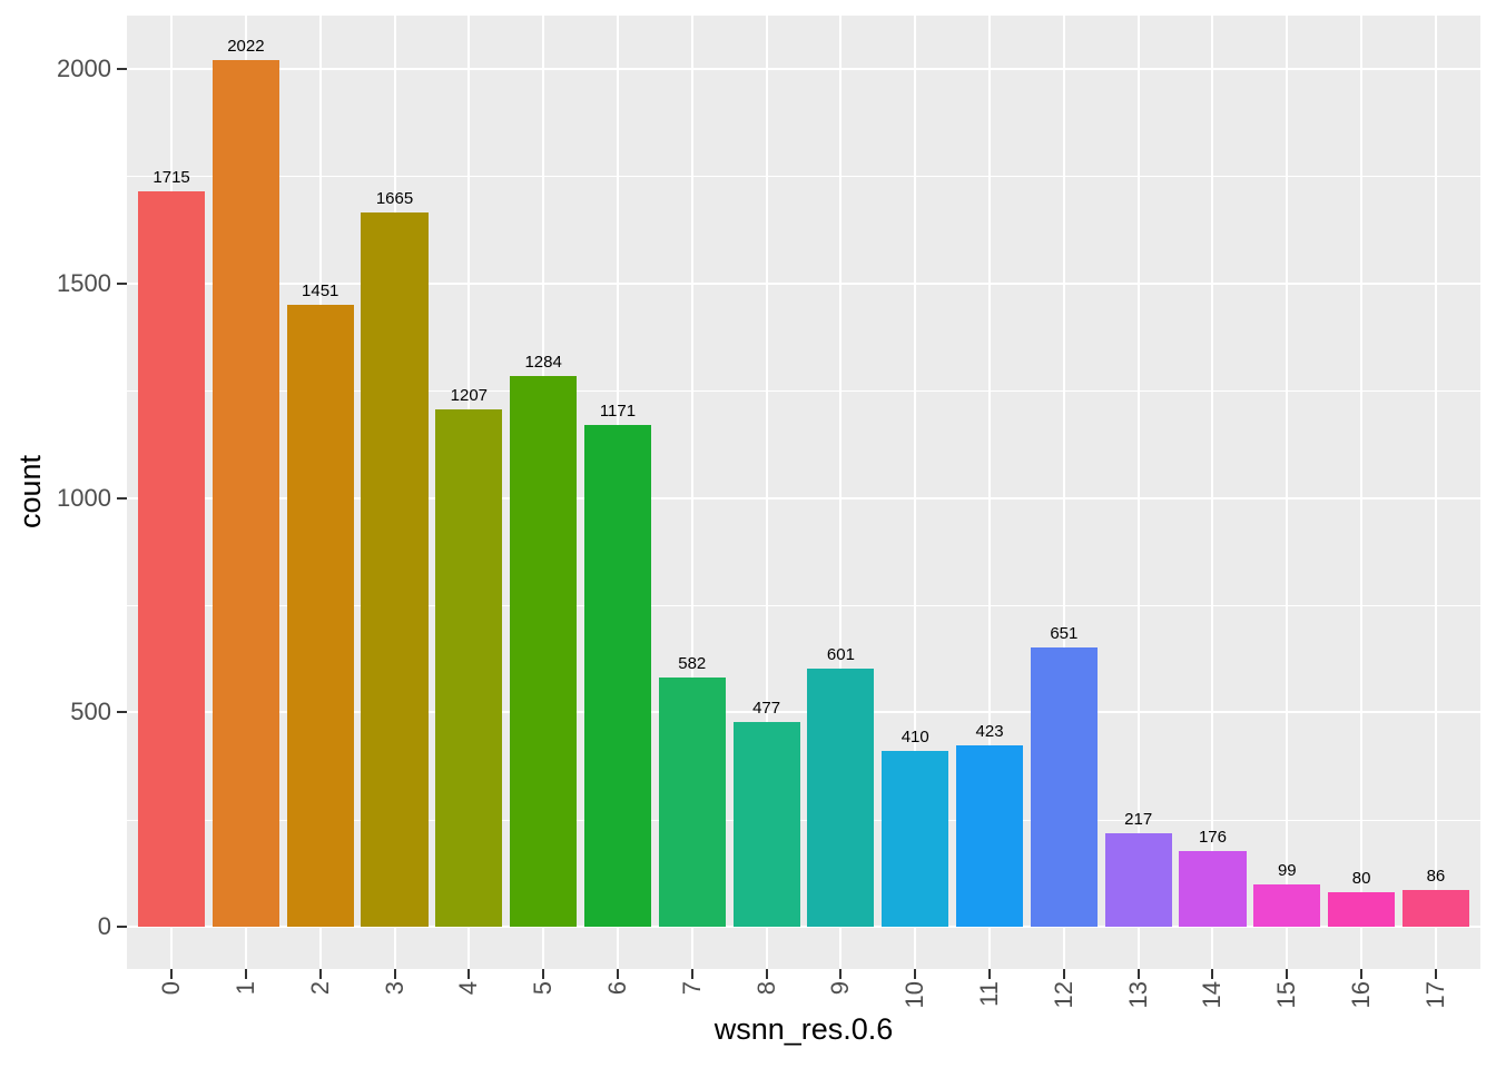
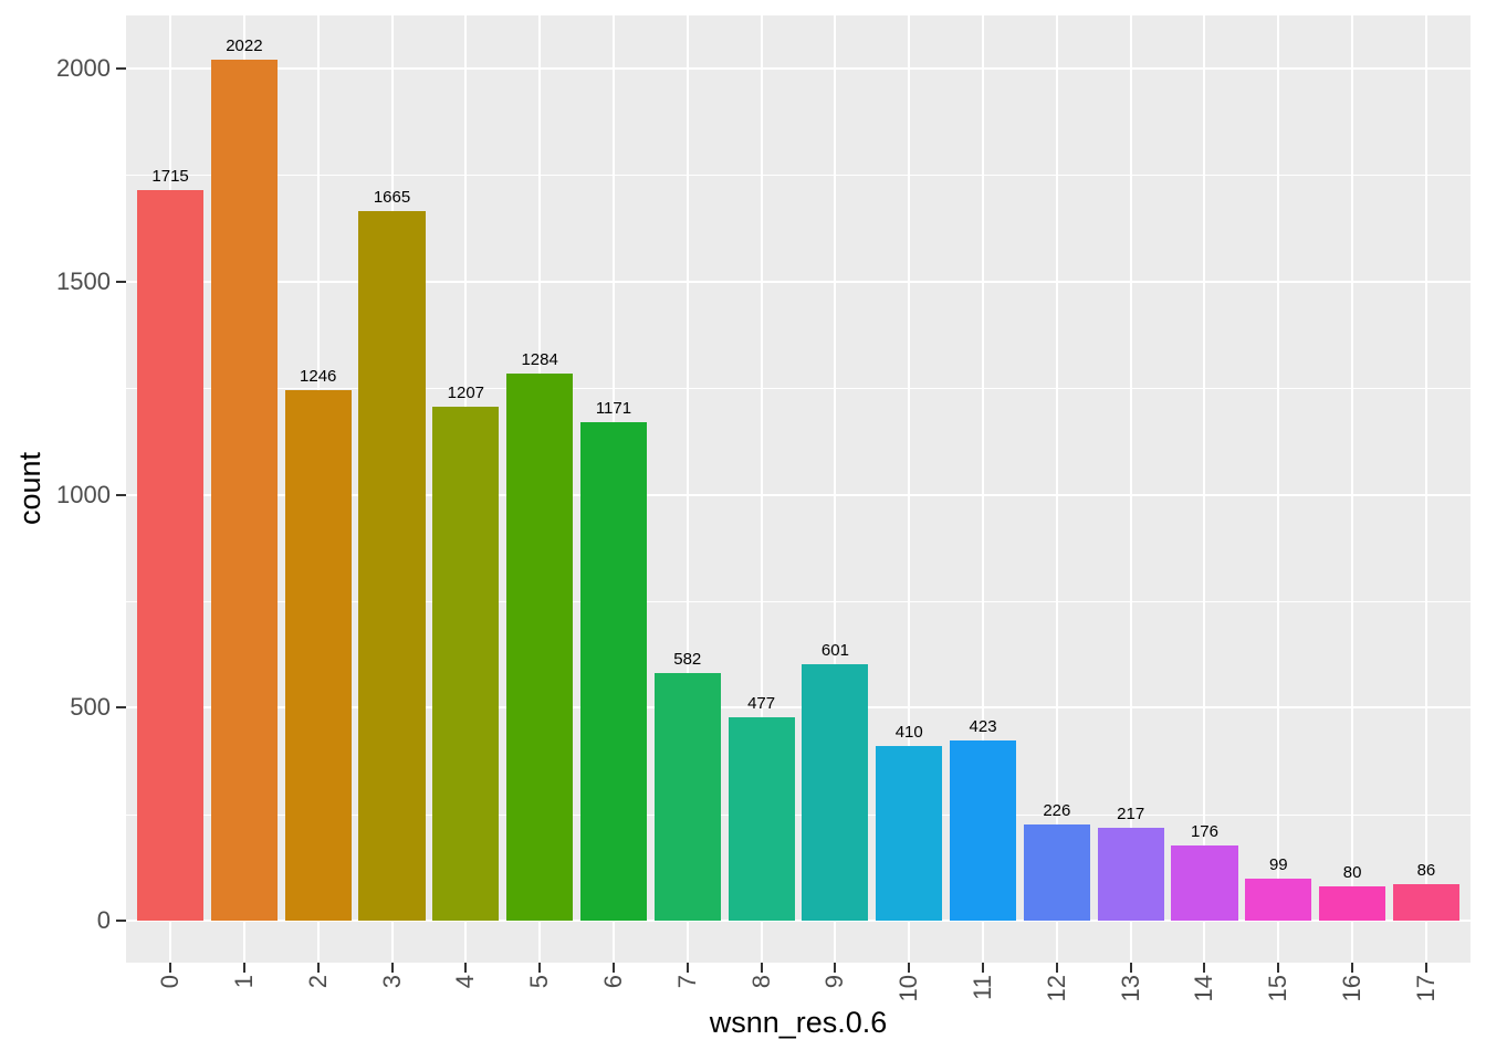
2: 1451 -> 1246
12: 651 -> 226
